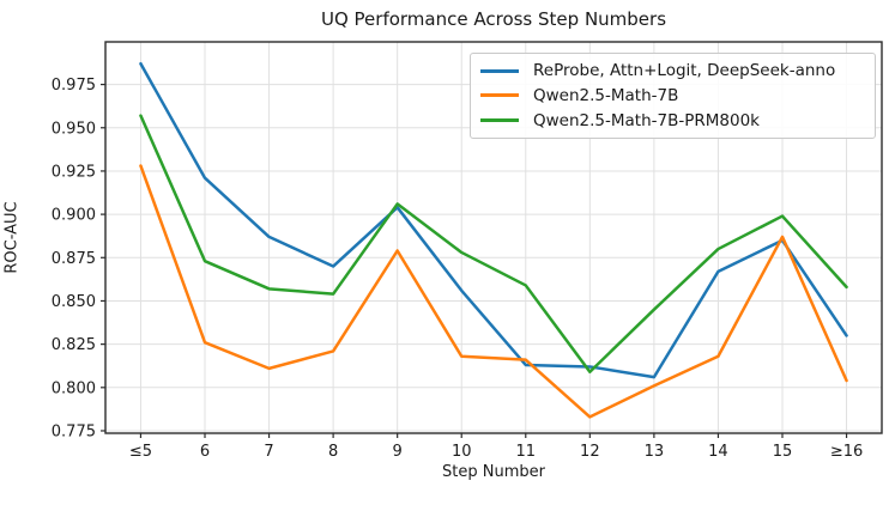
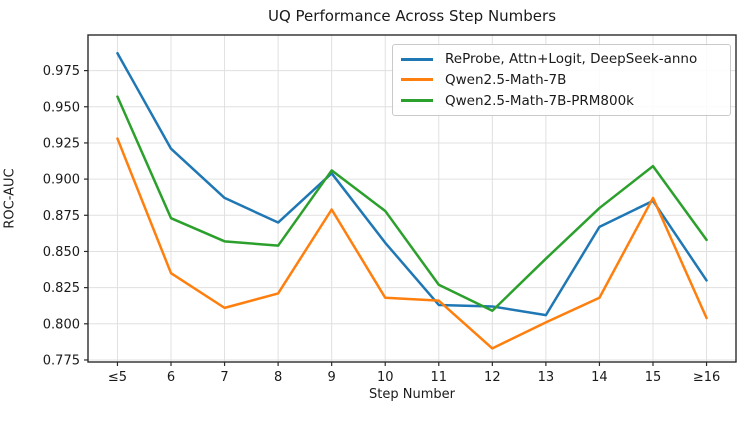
Qwen2.5-Math-7B/6: 0.826 -> 0.835
Qwen2.5-Math-7B-PRM800k/11: 0.859 -> 0.827
Qwen2.5-Math-7B-PRM800k/15: 0.899 -> 0.909
